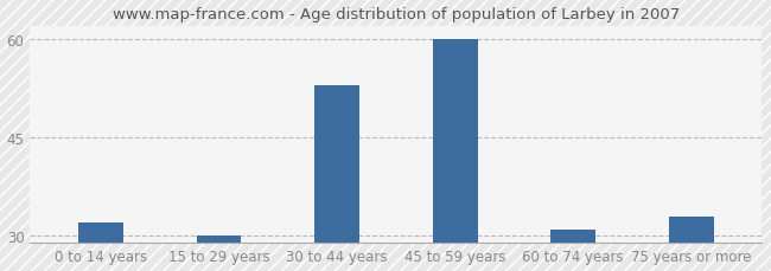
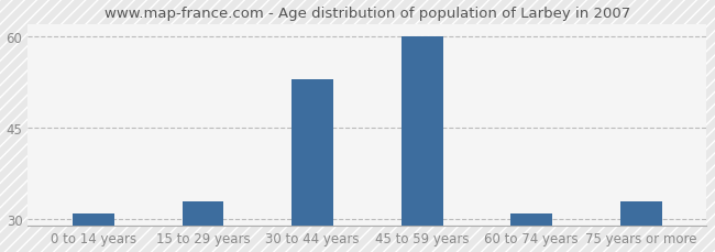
0 to 14 years: 32 -> 31
15 to 29 years: 30 -> 33
